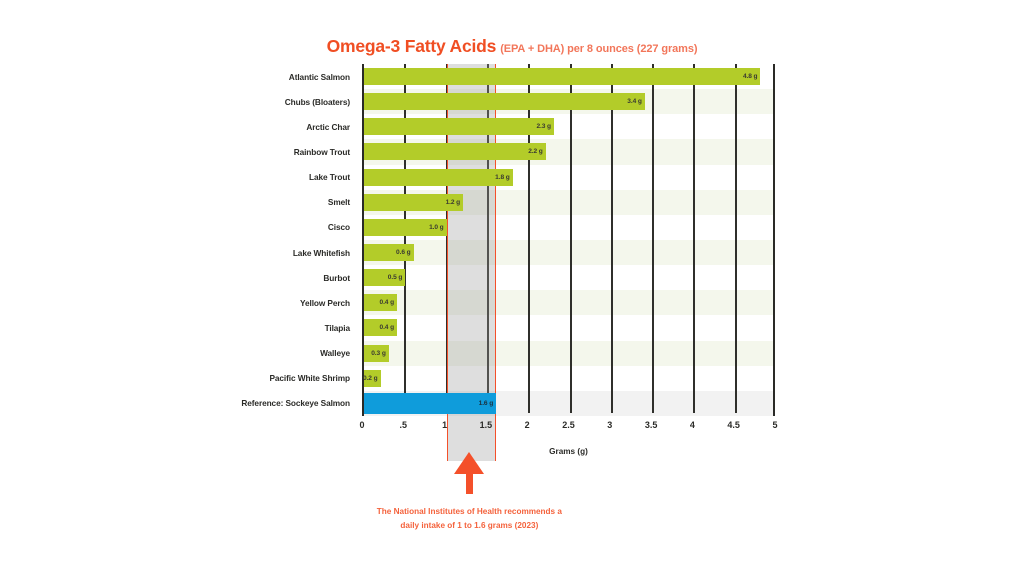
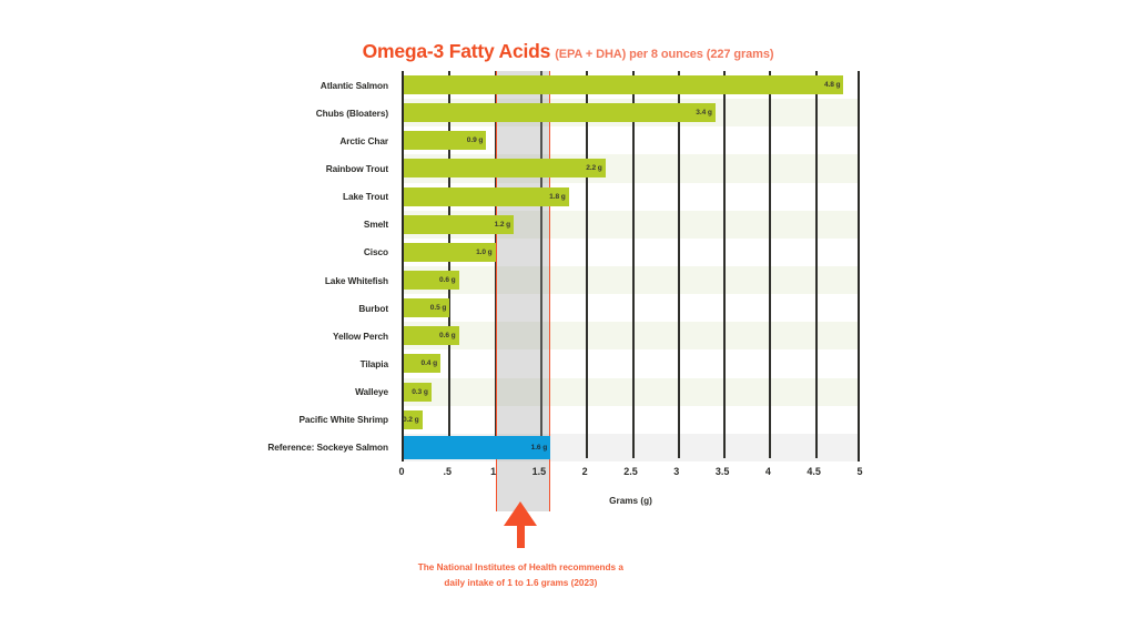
Arctic Char: 2.3 -> 0.9
Yellow Perch: 0.4 -> 0.6
